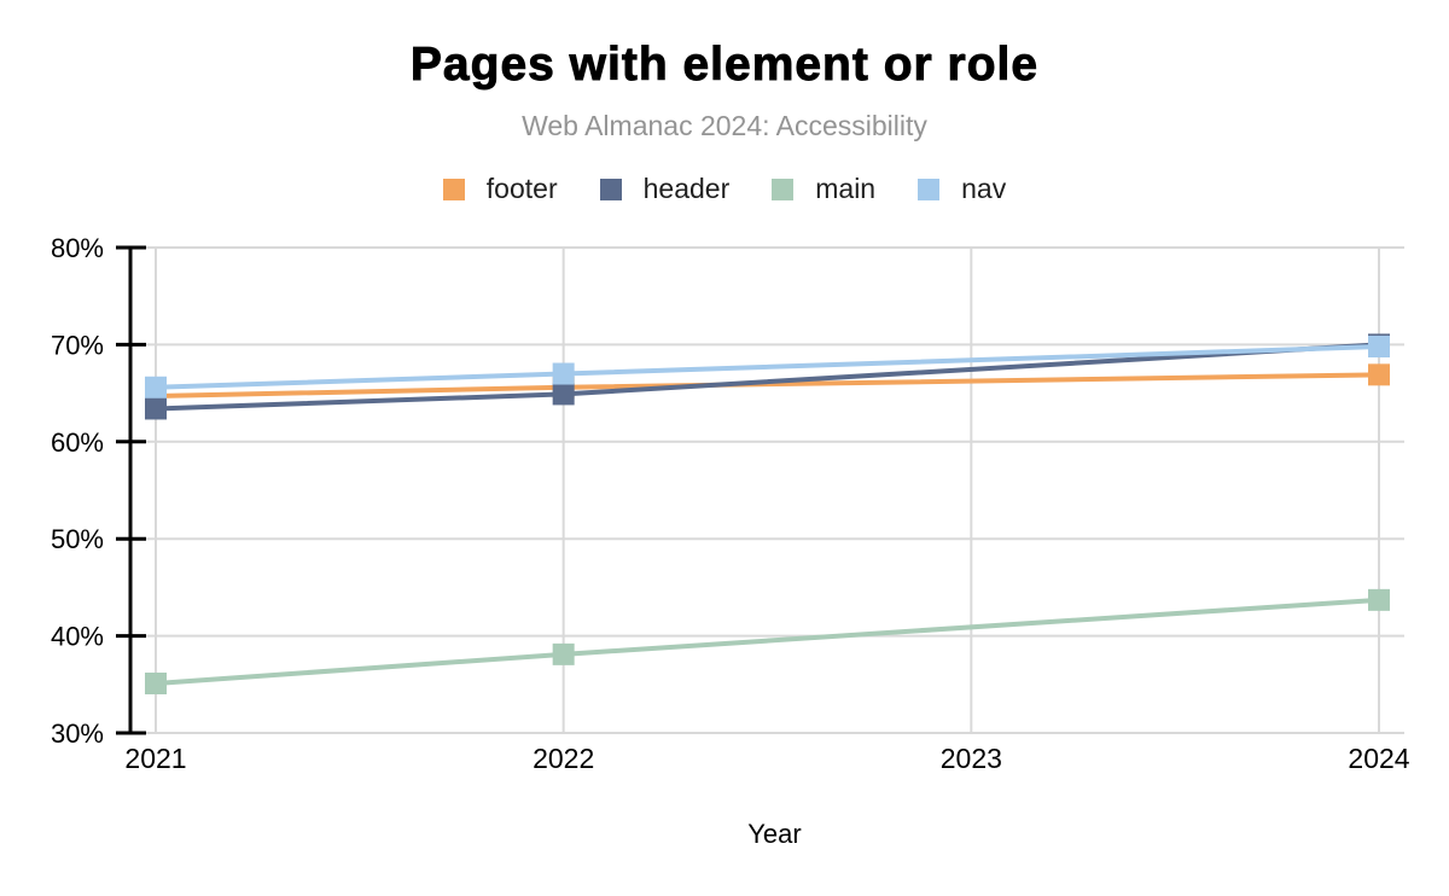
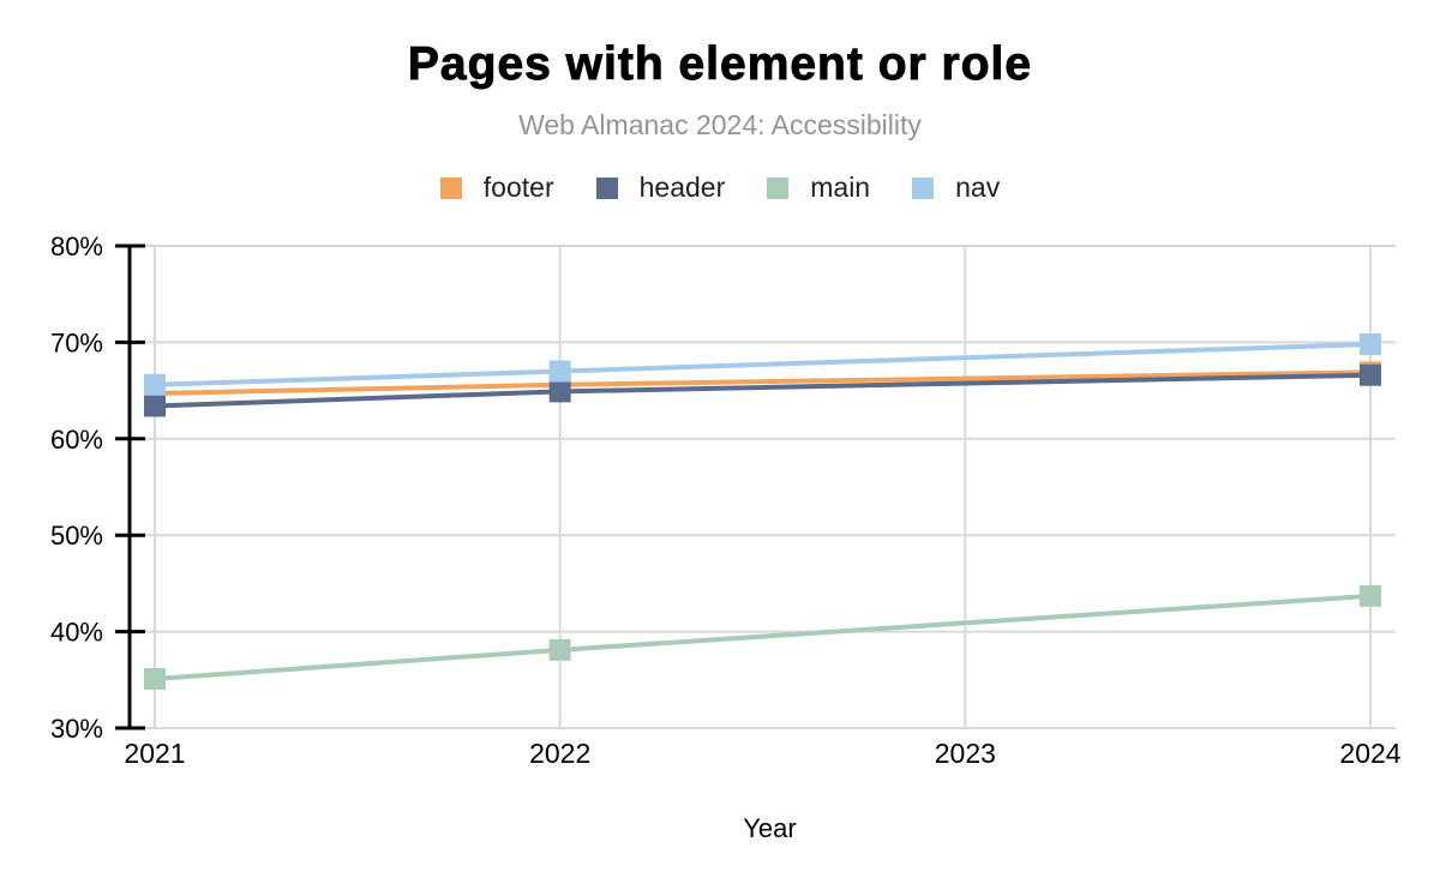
header/2024: 70% -> 67%
